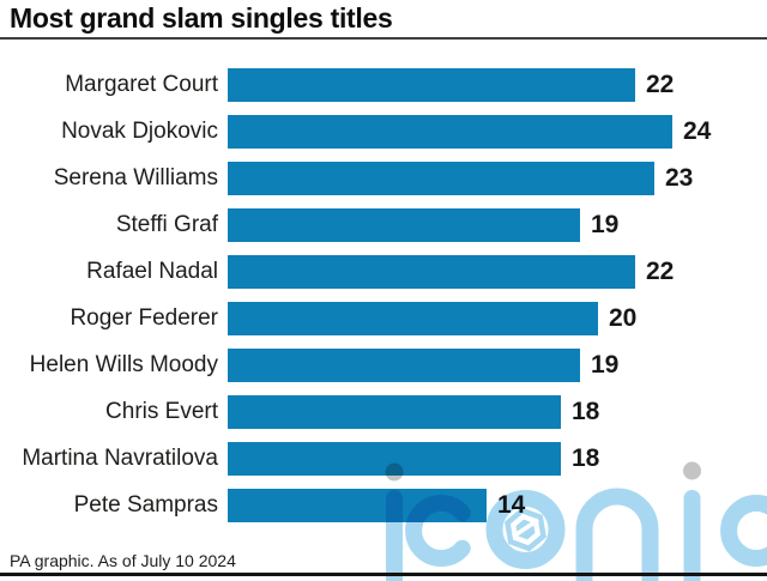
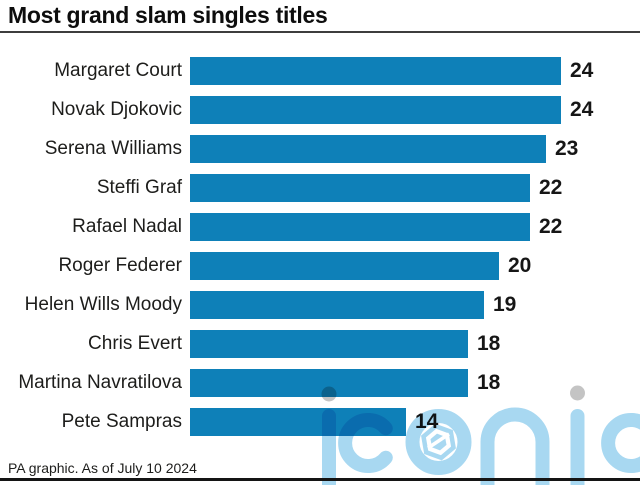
Margaret Court: 22 -> 24
Steffi Graf: 19 -> 22
